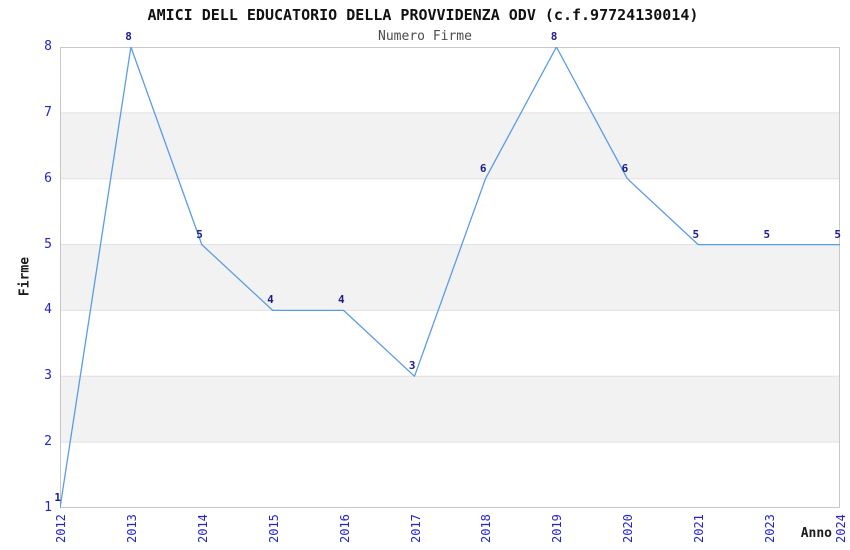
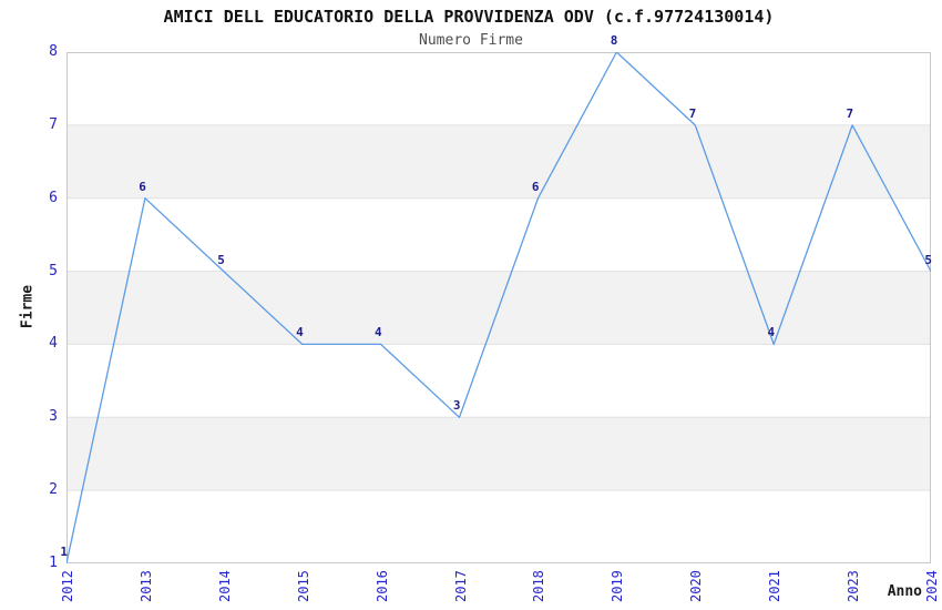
2013: 8 -> 6
2020: 6 -> 7
2021: 5 -> 4
2023: 5 -> 7
